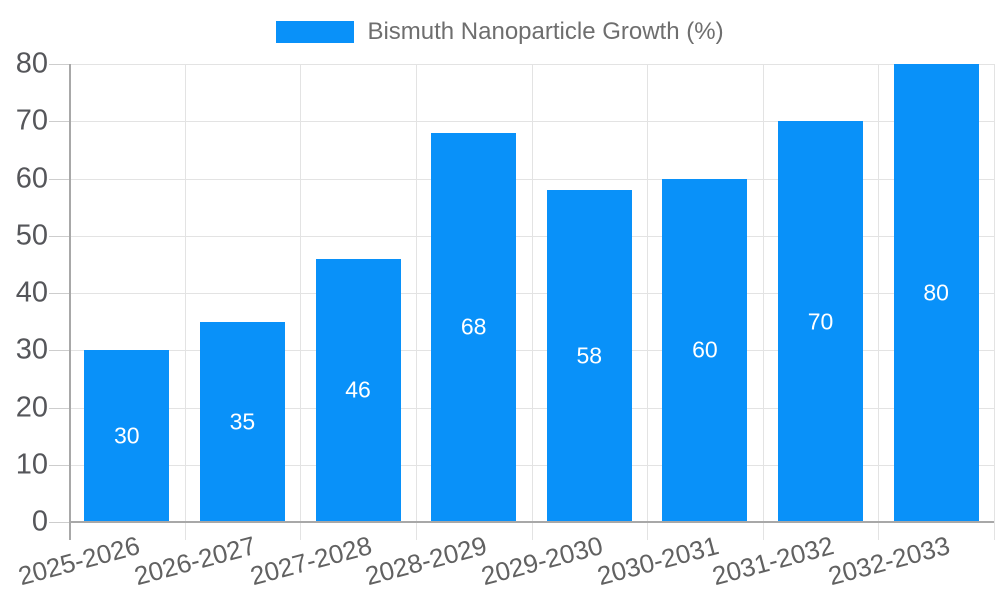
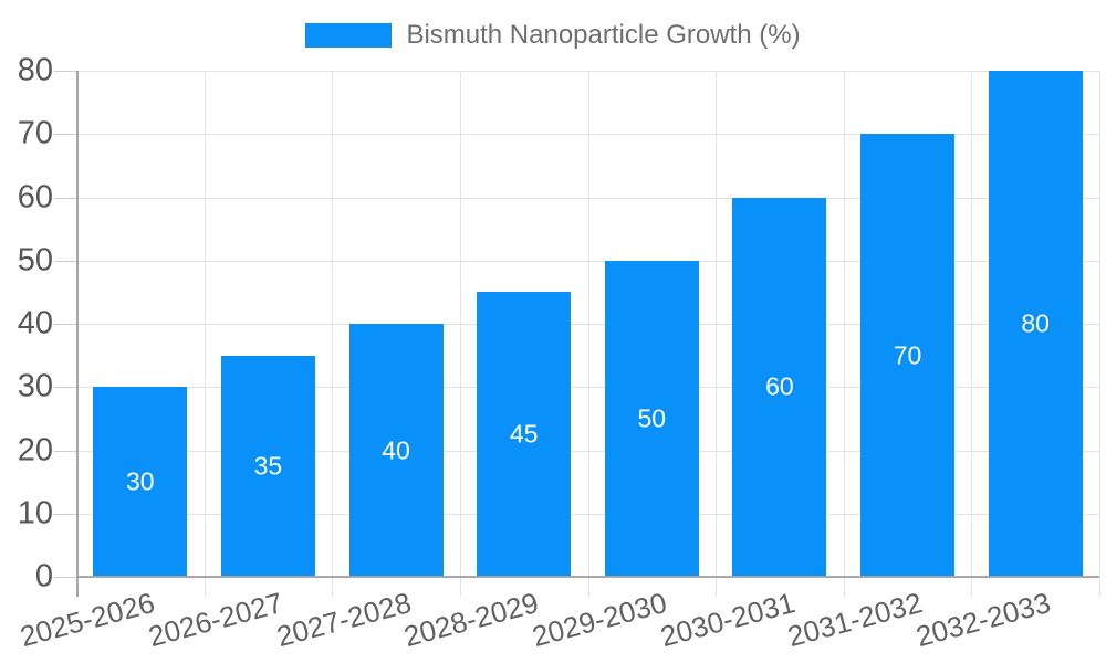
2027-2028: 46 -> 40
2028-2029: 68 -> 45
2029-2030: 58 -> 50
